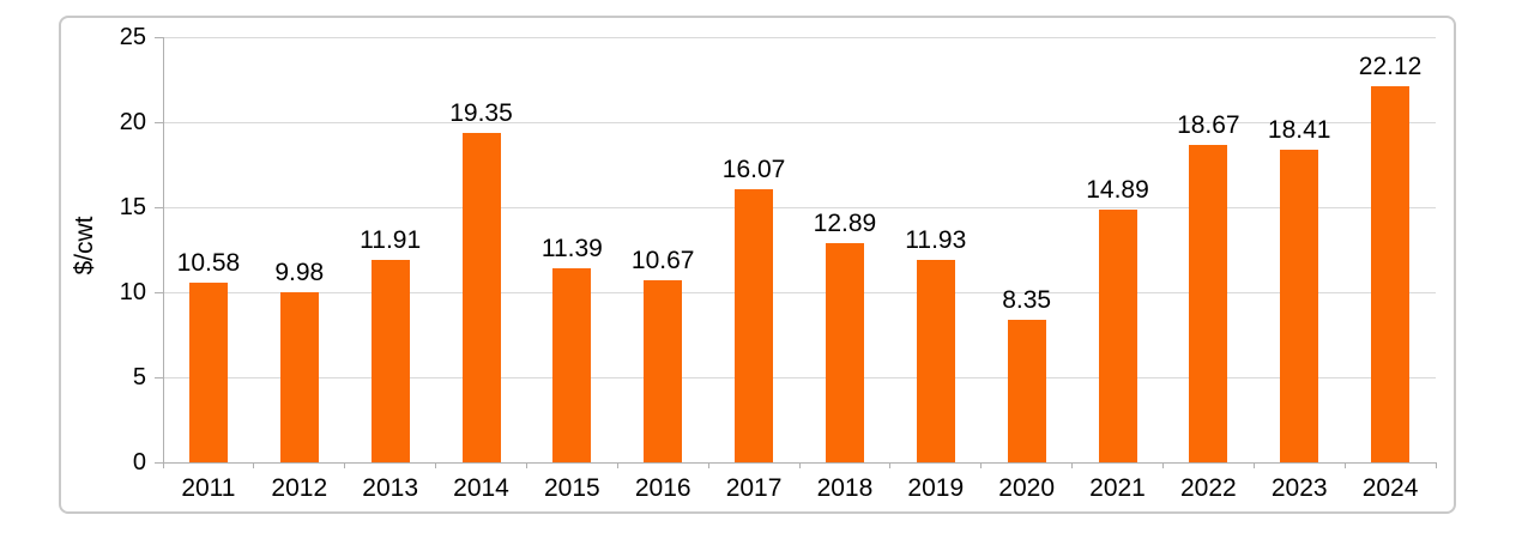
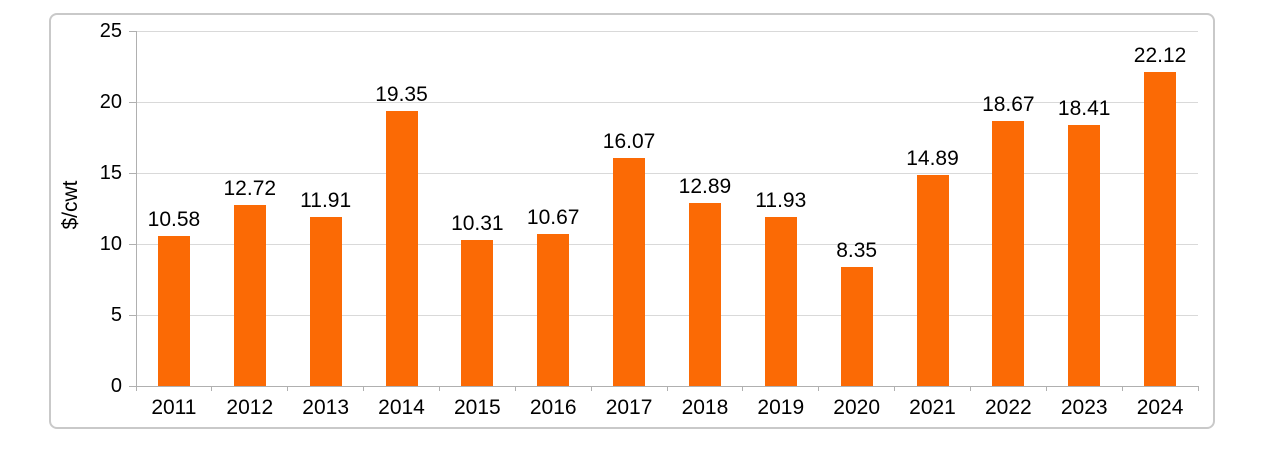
2012: 9.98 -> 12.72
2015: 11.39 -> 10.31
